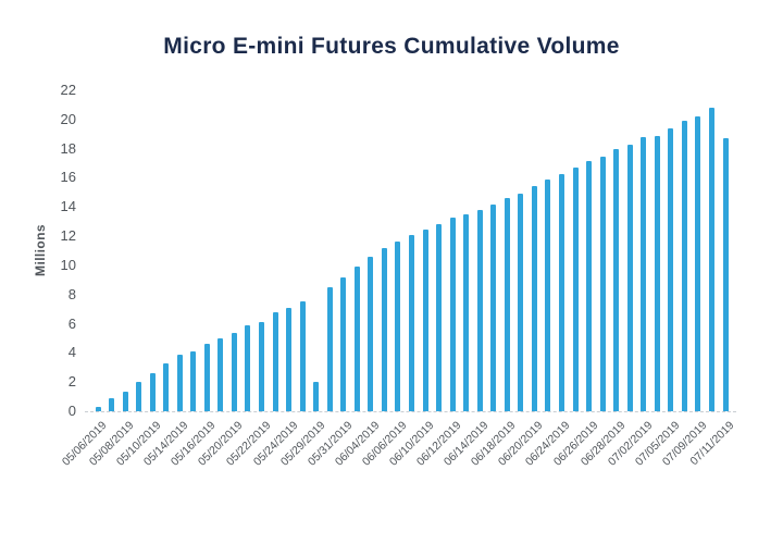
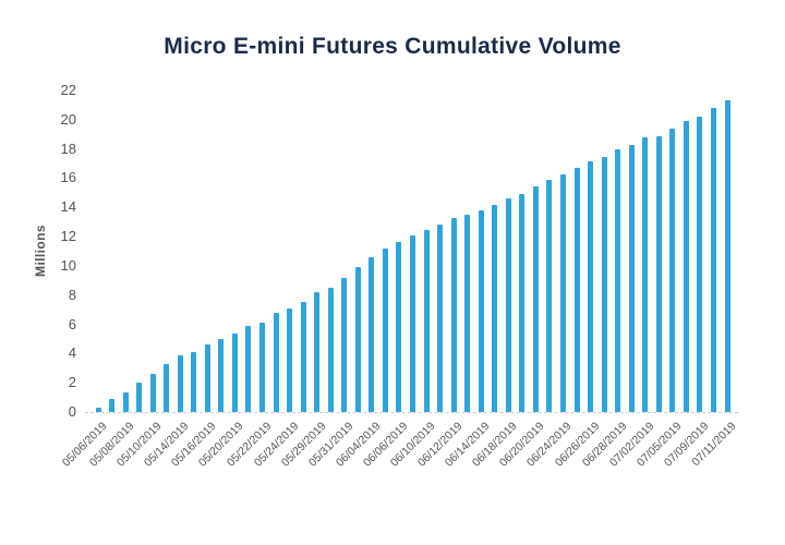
05/29/2019: 2.0 -> 8.2
07/11/2019: 18.7 -> 21.4
